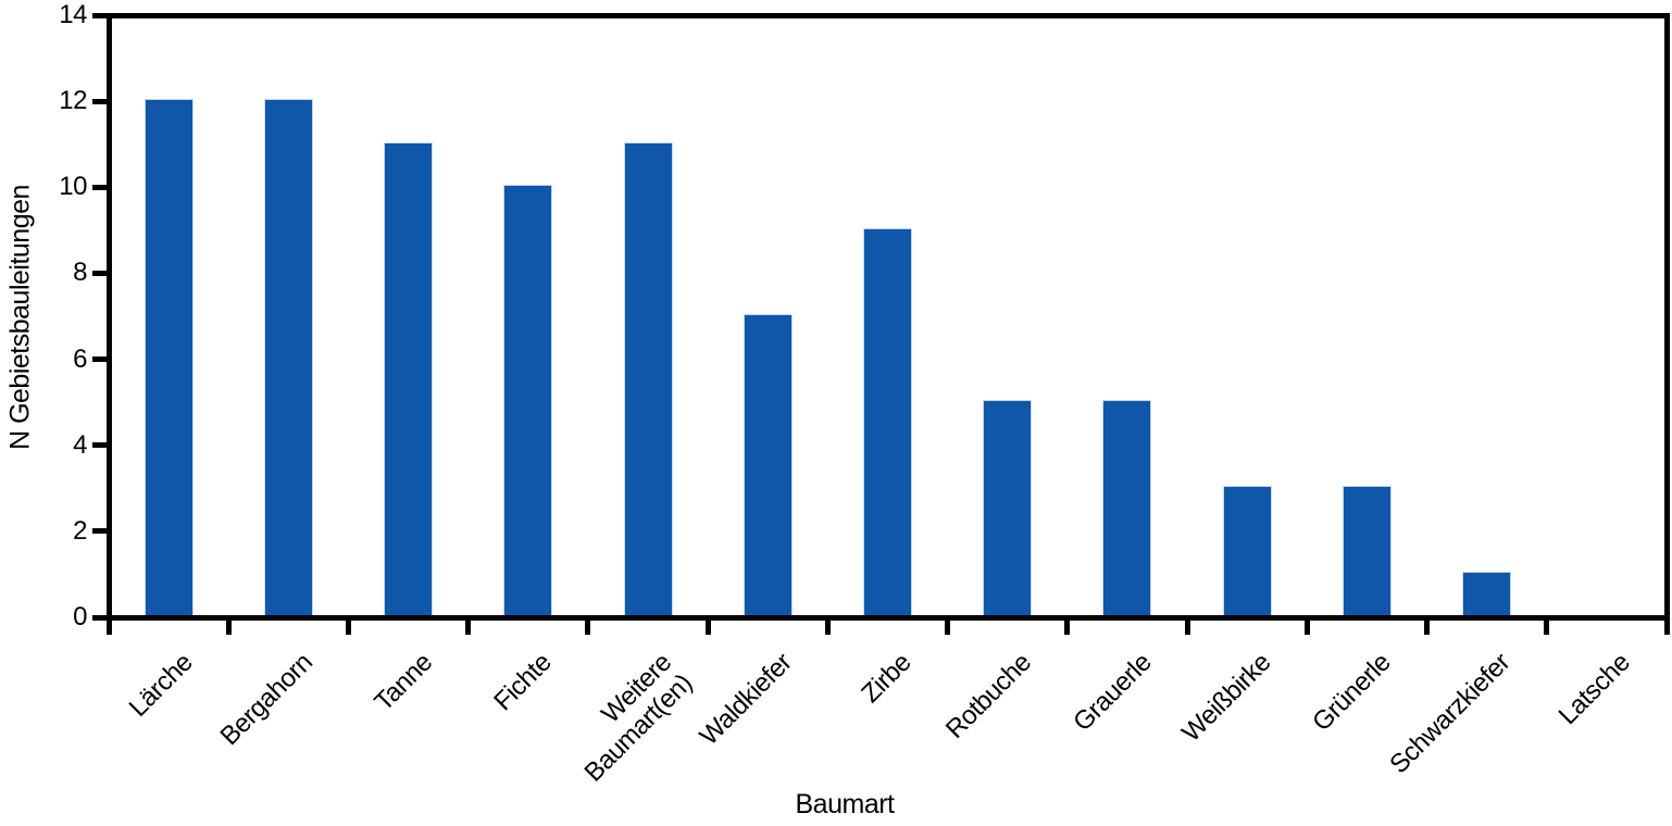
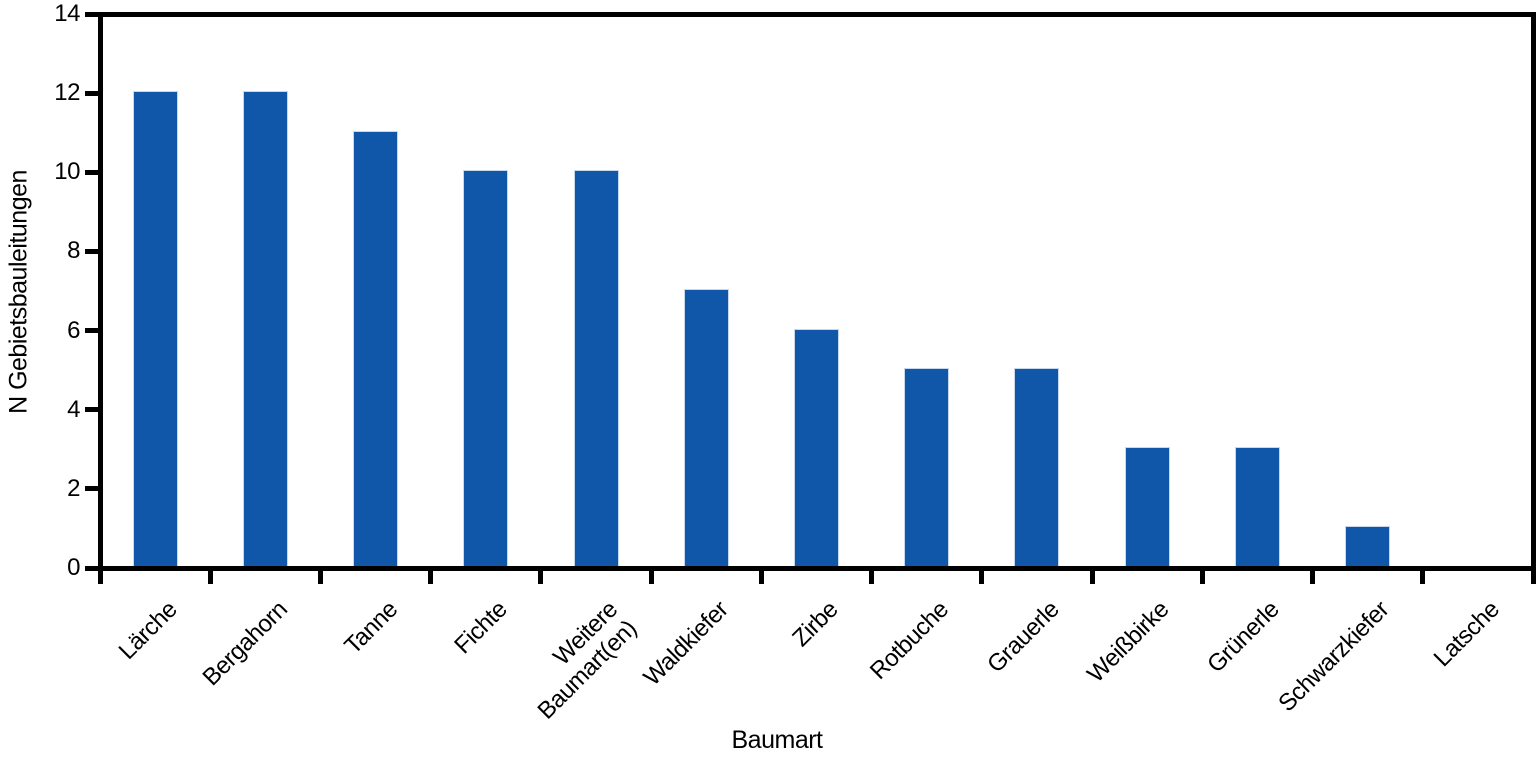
Weitere Baumart(en): 11 -> 10
Zirbe: 9 -> 6
